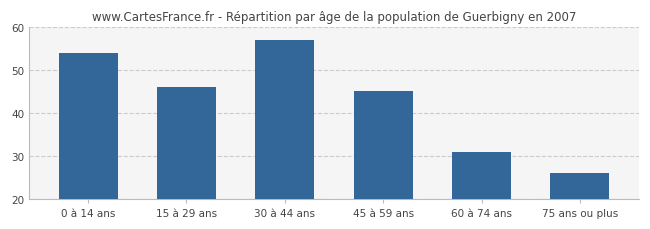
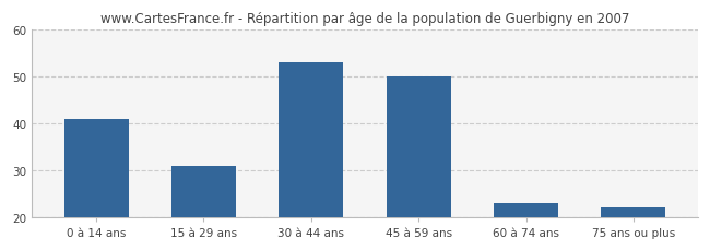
0 à 14 ans: 54 -> 41
15 à 29 ans: 46 -> 31
30 à 44 ans: 57 -> 53
45 à 59 ans: 45 -> 50
60 à 74 ans: 31 -> 23
75 ans ou plus: 26 -> 22
